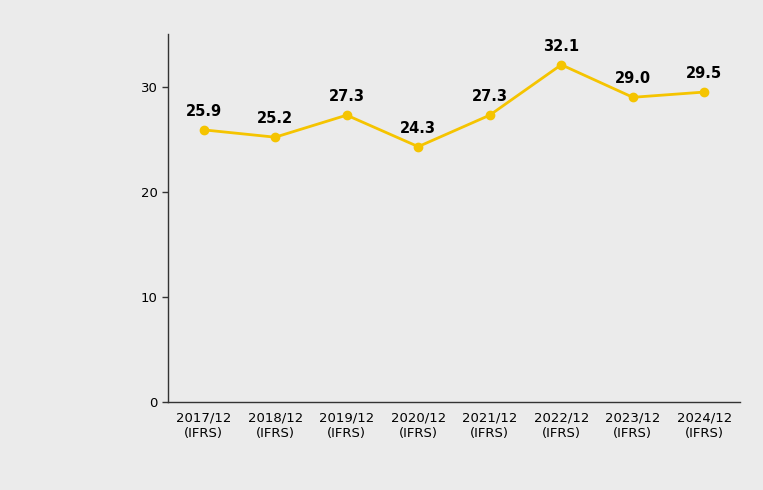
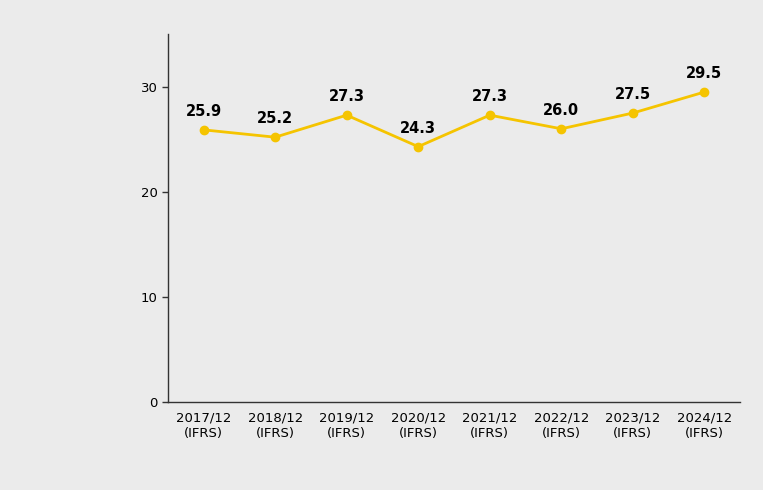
2022/12 (IFRS): 32.1 -> 26.0
2023/12 (IFRS): 29.0 -> 27.5
